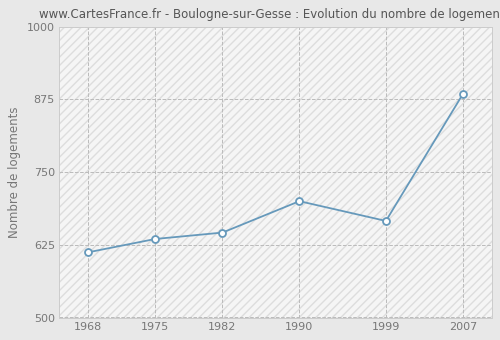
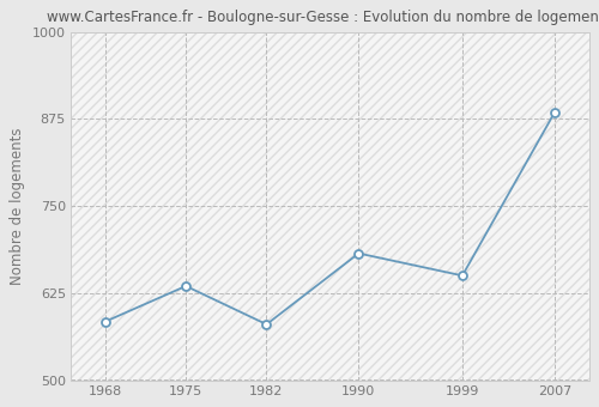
1968: 612 -> 584
1982: 646 -> 580
1990: 700 -> 682
1999: 666 -> 650
